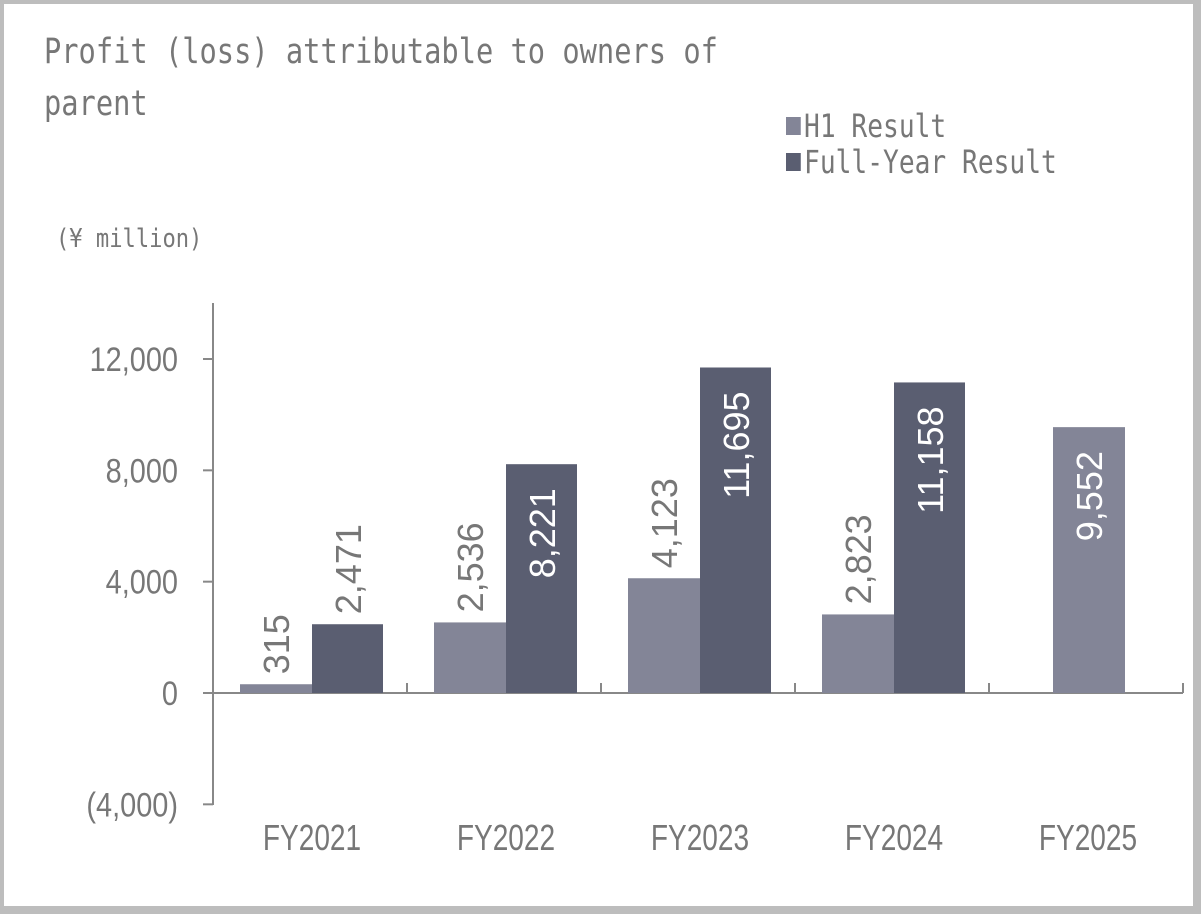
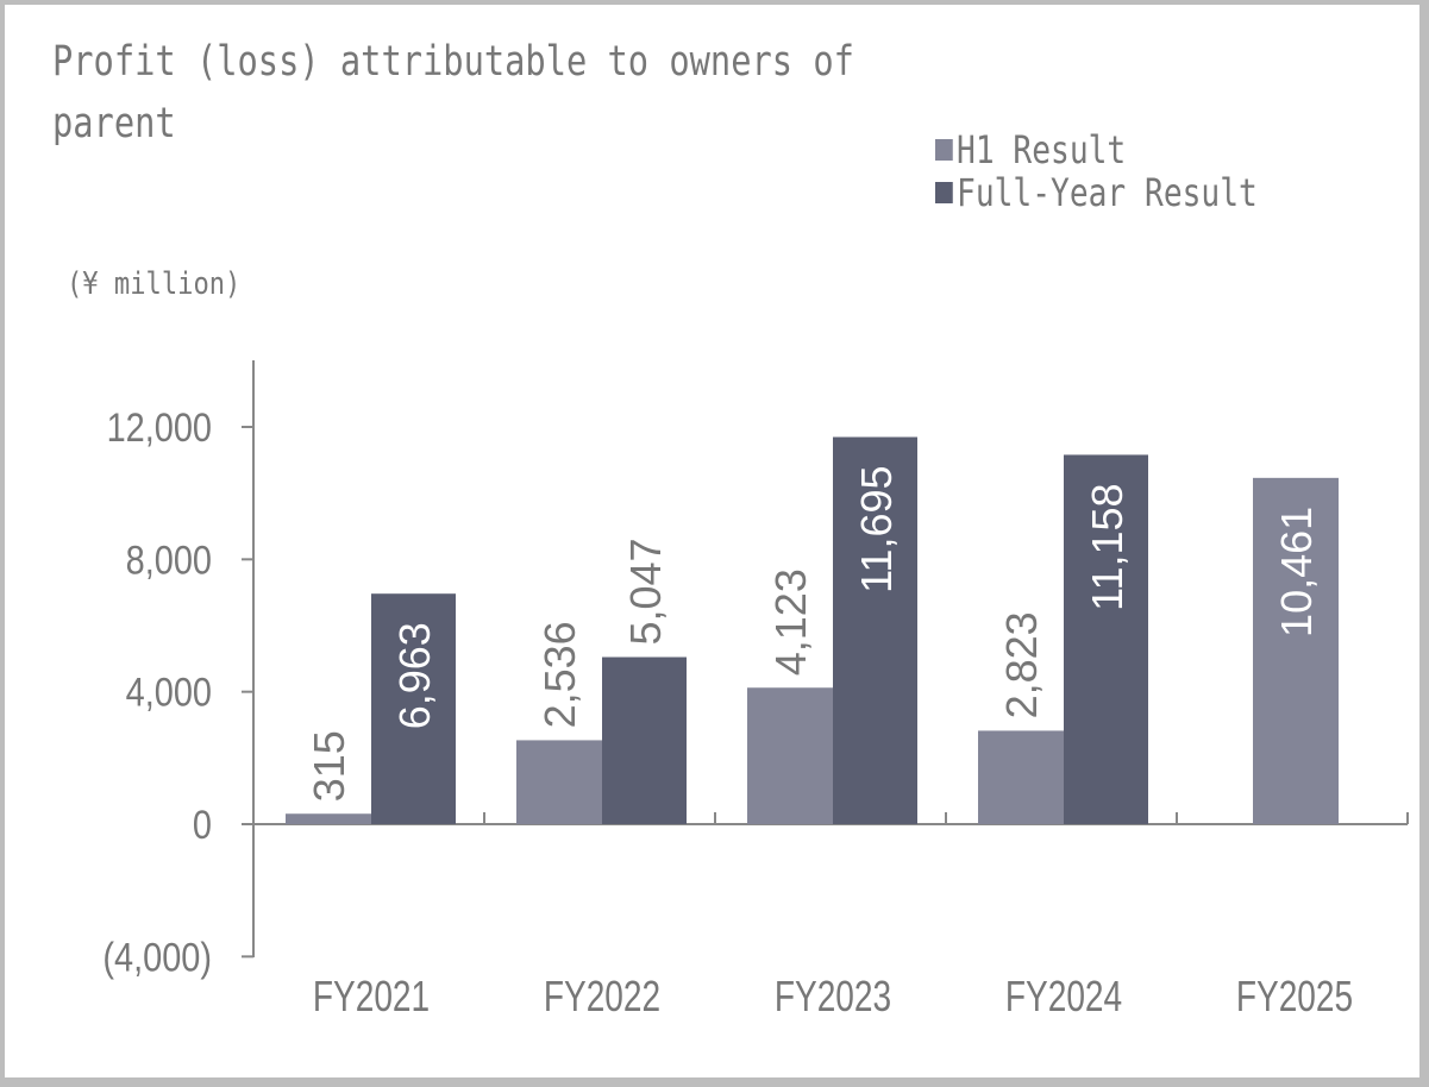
Full-Year Result/FY2021: 2,471 -> 6,963
Full-Year Result/FY2022: 8,221 -> 5,047
H1 Result/FY2025: 9,552 -> 10,461
